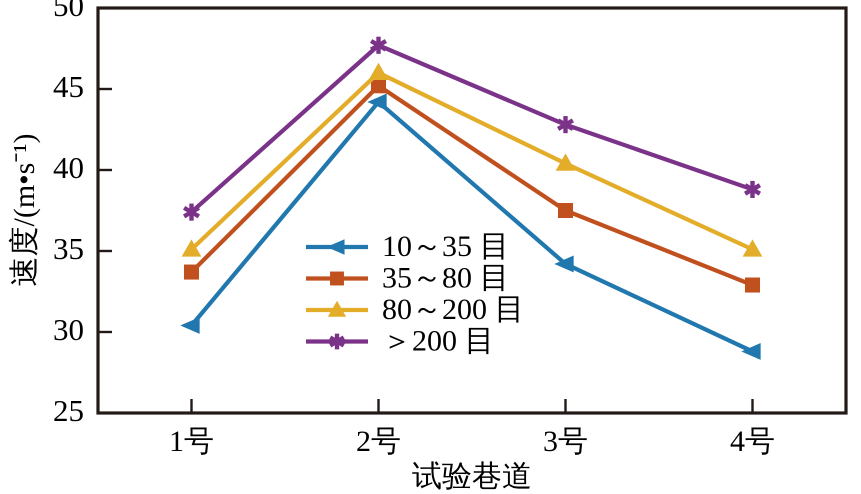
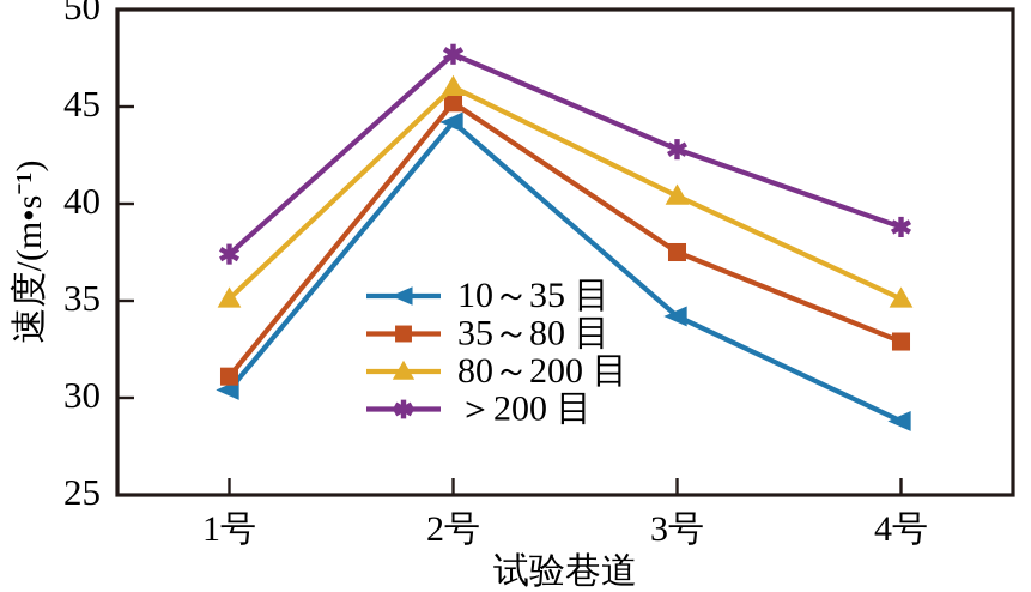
35～80 目/1号: 33.7 -> 31.1
